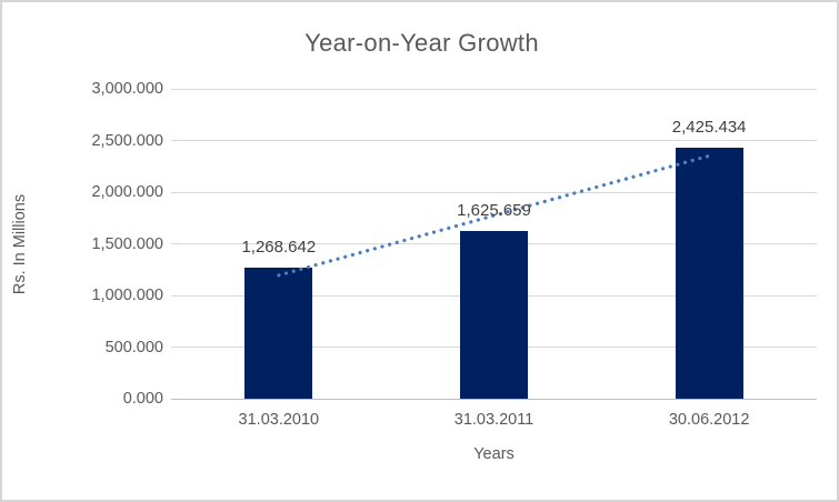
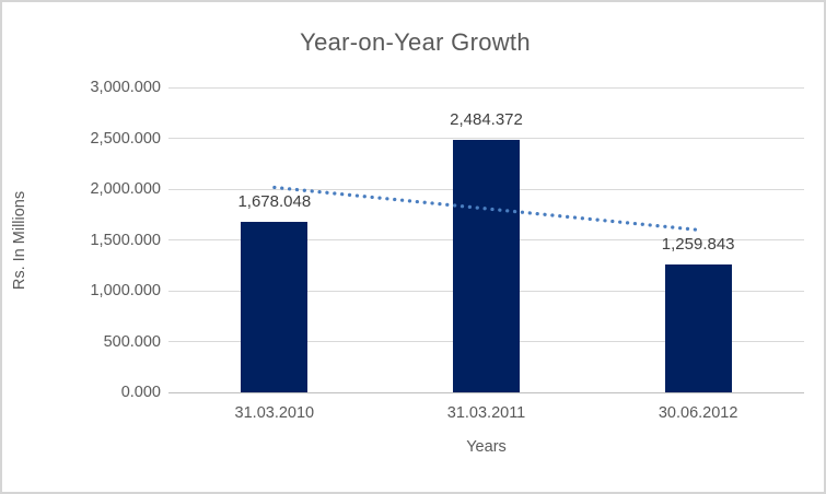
31.03.2010: 1,268.642 -> 1,678.048
31.03.2011: 1,625.659 -> 2,484.372
30.06.2012: 2,425.434 -> 1,259.843
